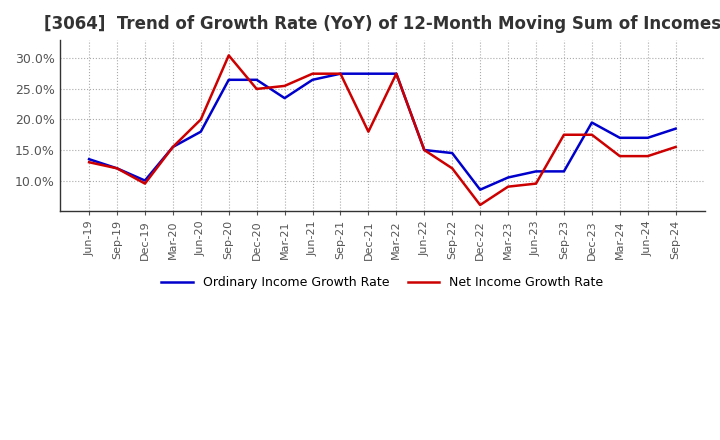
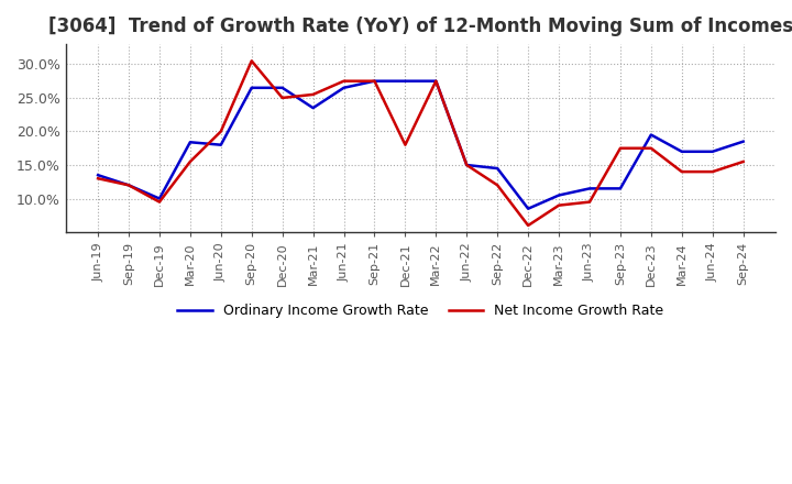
Ordinary Income Growth Rate/Mar-20: 15.5% -> 18.4%
